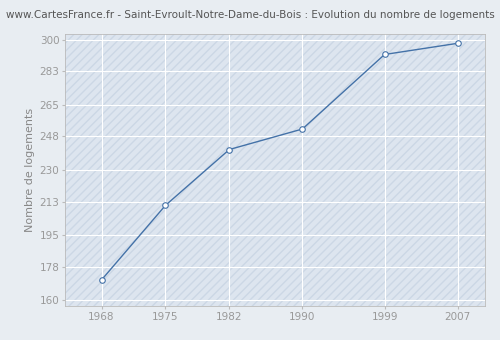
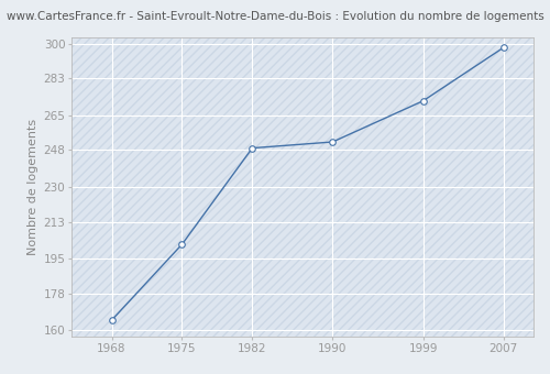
1968: 171 -> 165
1975: 211 -> 202
1982: 241 -> 249
1999: 292 -> 272
